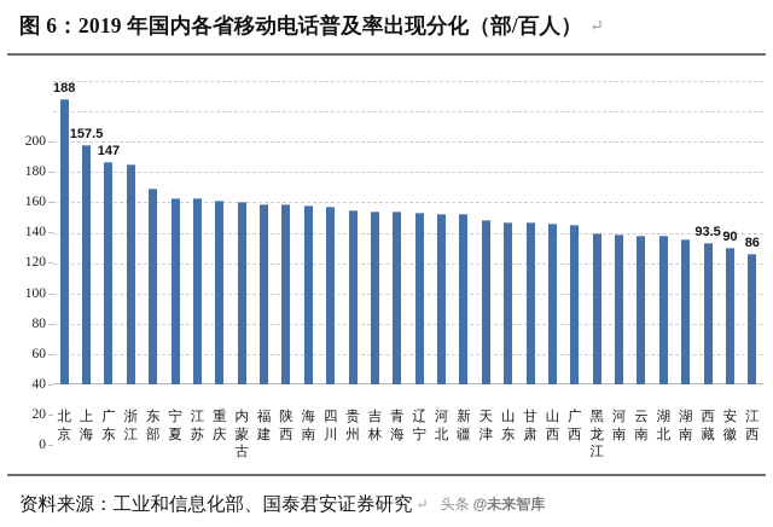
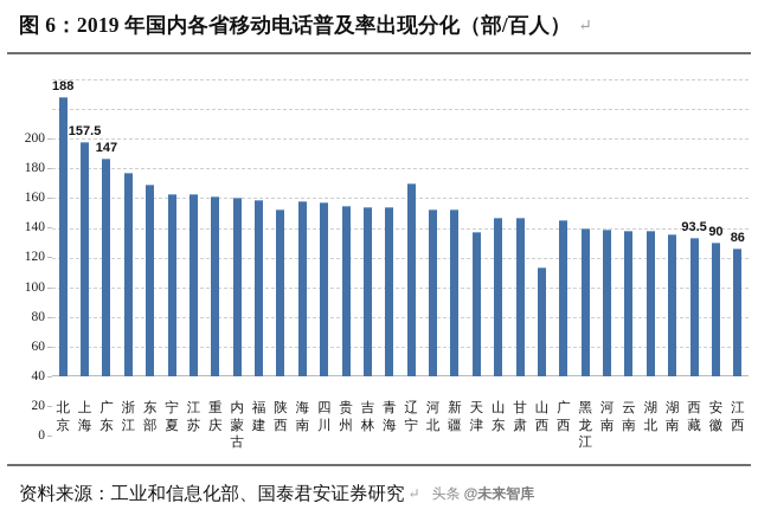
浙江: 145 -> 137
陕西: 119 -> 112
辽宁: 113 -> 130
天津: 108 -> 97
山西: 106 -> 73
